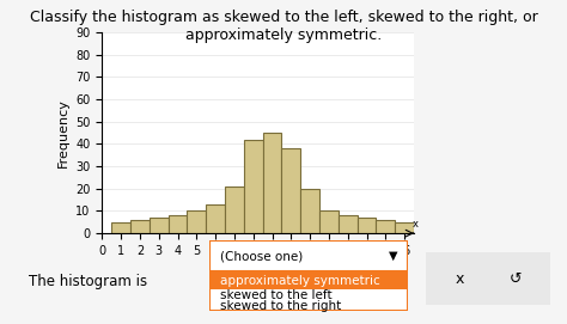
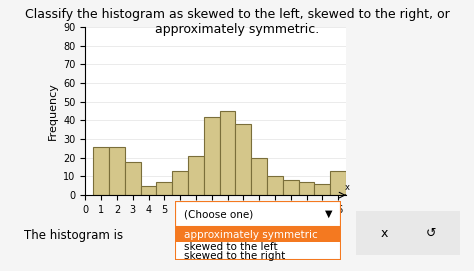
1: 5 -> 26
2: 6 -> 26
3: 7 -> 18
4: 8 -> 5
5: 10 -> 7
16: 5 -> 13
